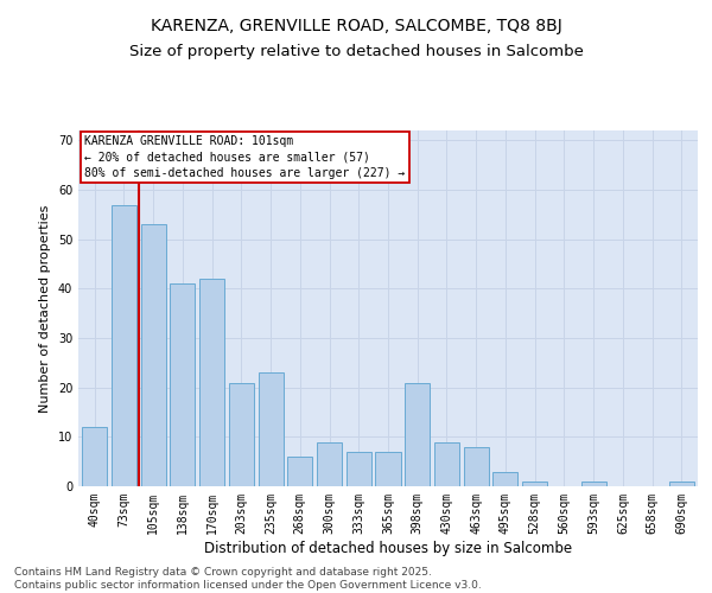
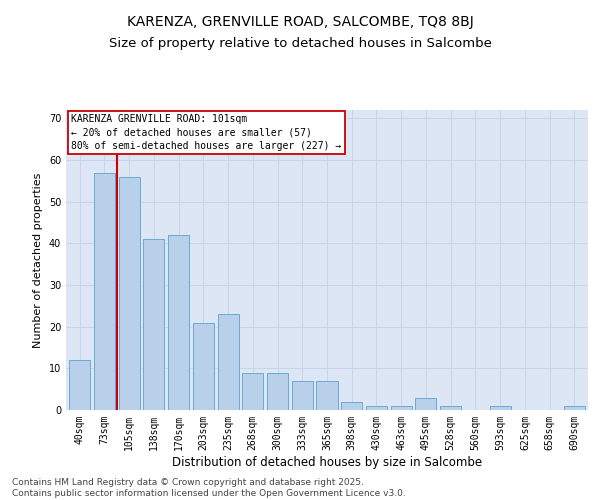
105sqm: 53 -> 56
268sqm: 6 -> 9
398sqm: 21 -> 2
430sqm: 9 -> 1
463sqm: 8 -> 1
